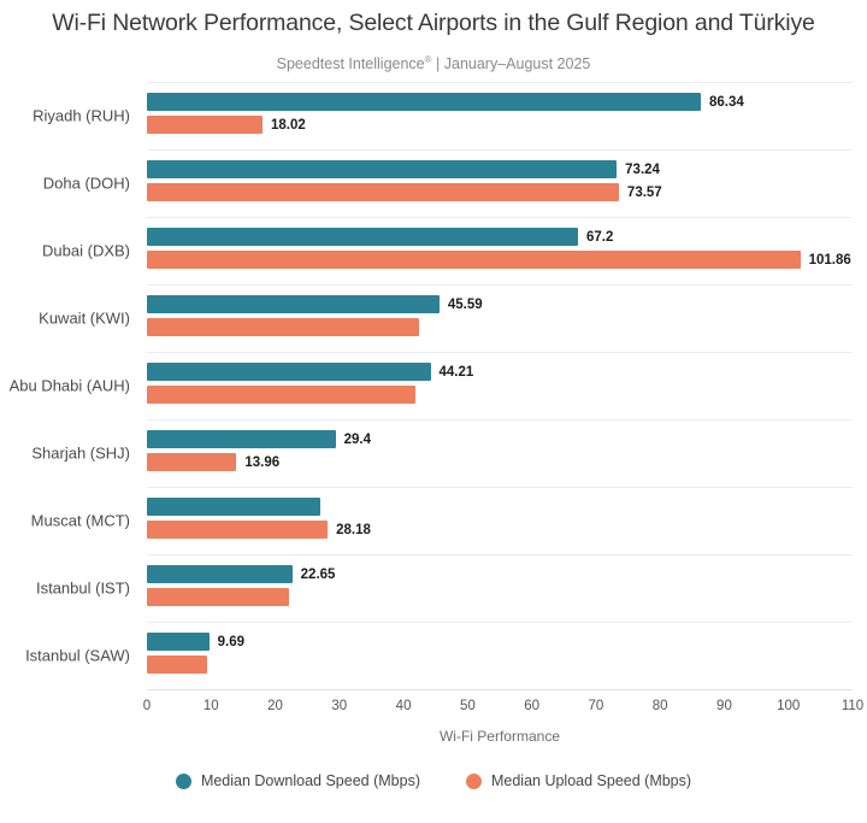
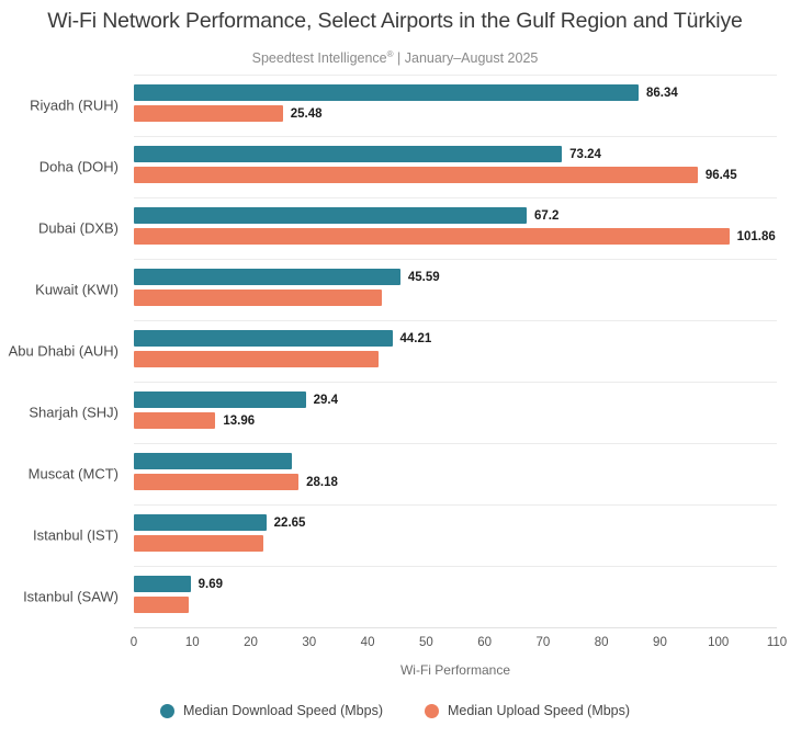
Median Upload Speed (Mbps)/Riyadh (RUH): 18.02 -> 25.48
Median Upload Speed (Mbps)/Doha (DOH): 73.57 -> 96.45
